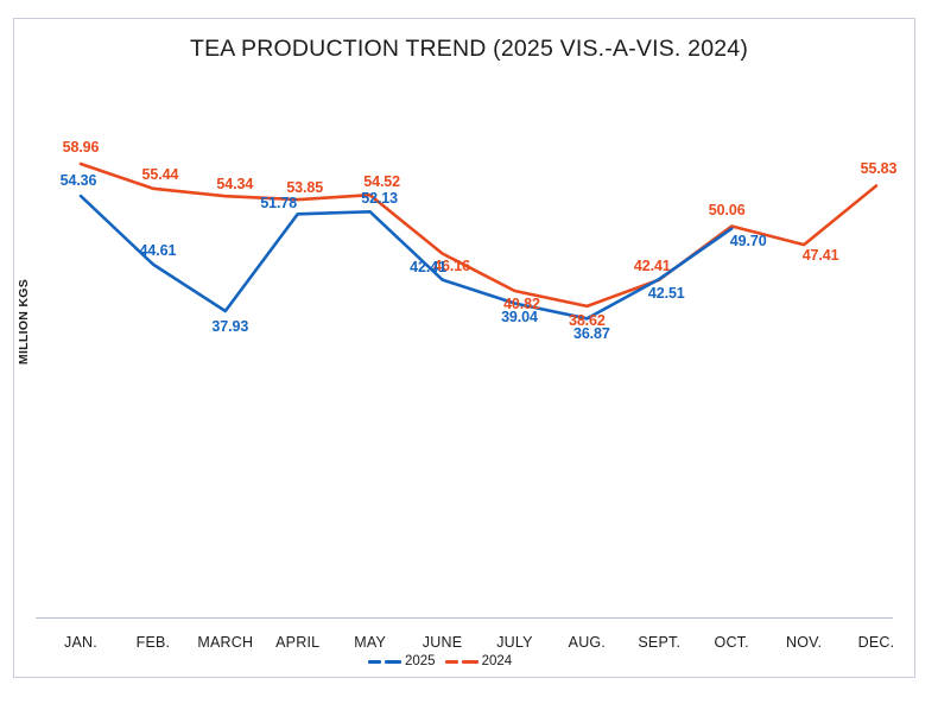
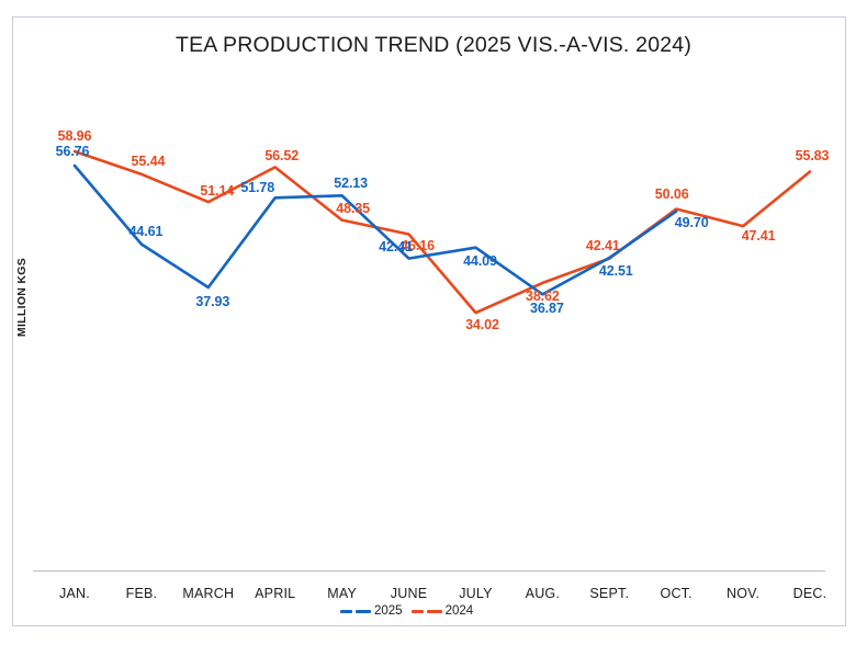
2025/JAN.: 54.36 -> 56.76
2024/MARCH: 54.34 -> 51.14
2024/APRIL: 53.85 -> 56.52
2024/MAY: 54.52 -> 48.35
2025/JULY: 39.04 -> 44.09
2024/JULY: 40.82 -> 34.02
